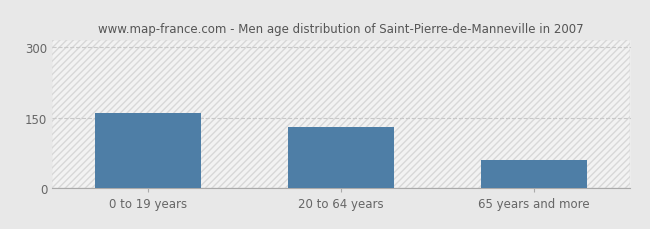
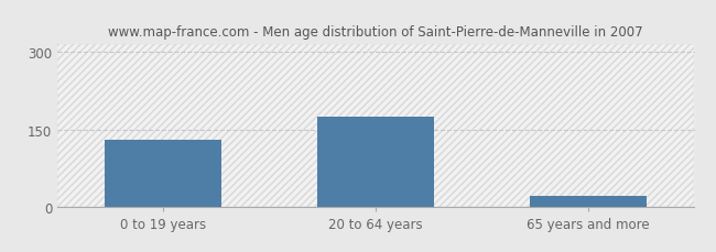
0 to 19 years: 160 -> 130
20 to 64 years: 130 -> 175
65 years and more: 60 -> 20
